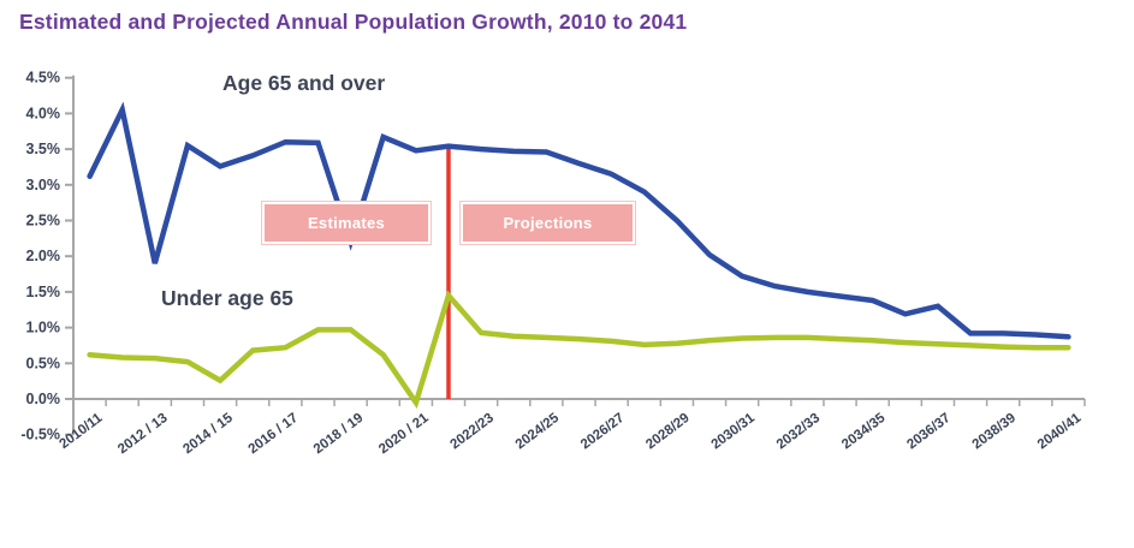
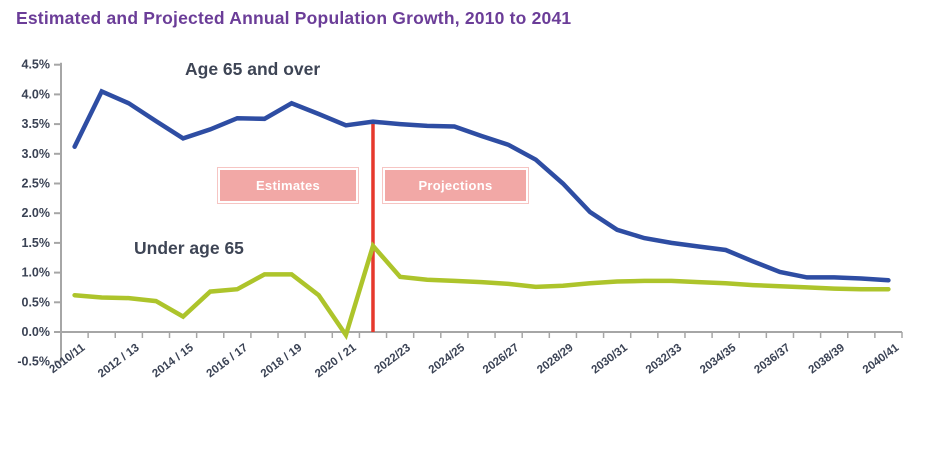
Age 65 and over/2012/13: 1.9% -> 3.9%
Age 65 and over/2018/19: 2.2% -> 3.9%
Age 65 and over/2036/37: 1.3% -> 1.0%
